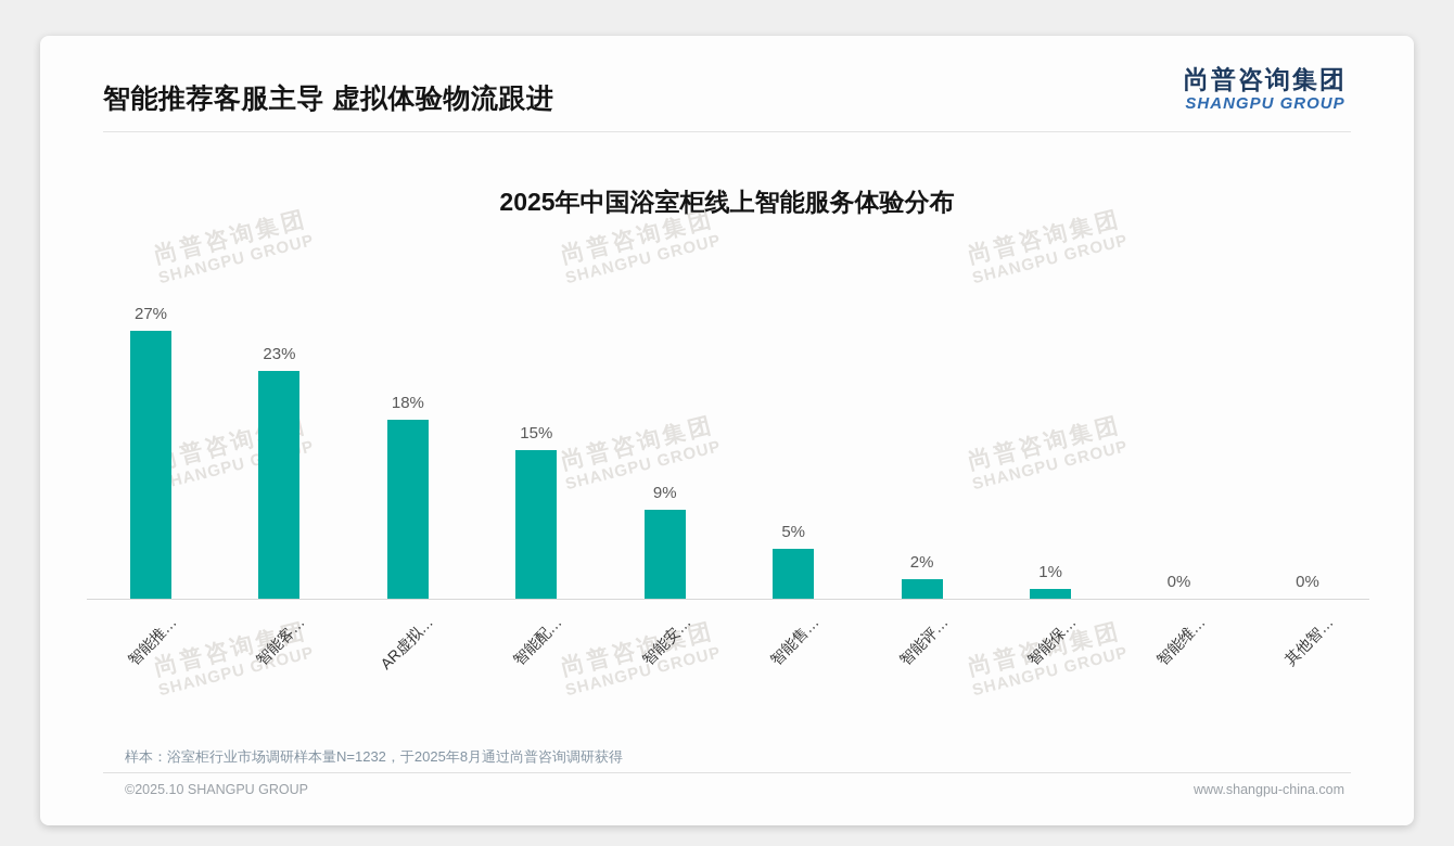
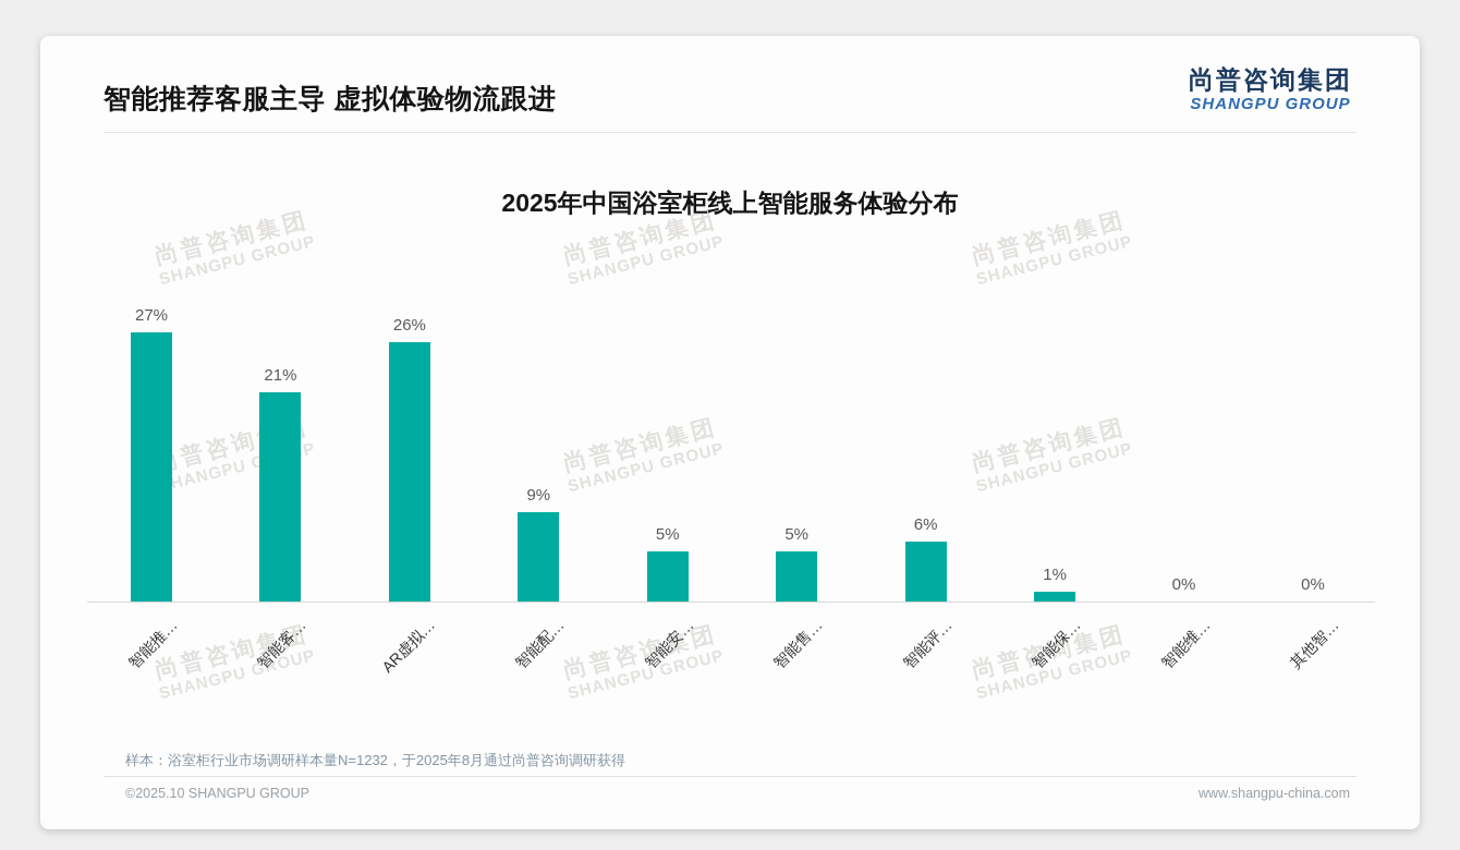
智能客…: 23% -> 21%
AR虚拟…: 18% -> 26%
智能配…: 15% -> 9%
智能安…: 9% -> 5%
智能评…: 2% -> 6%
